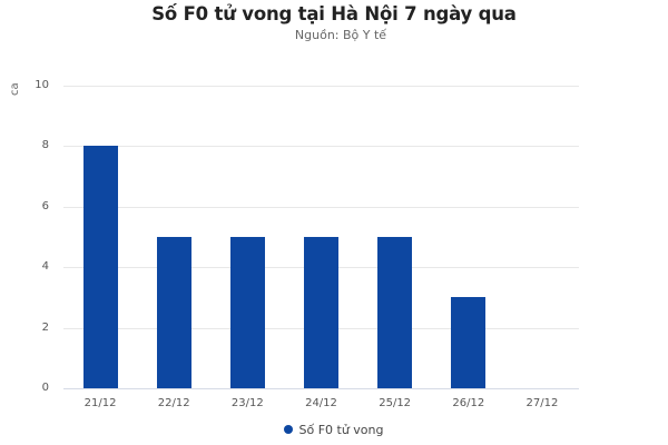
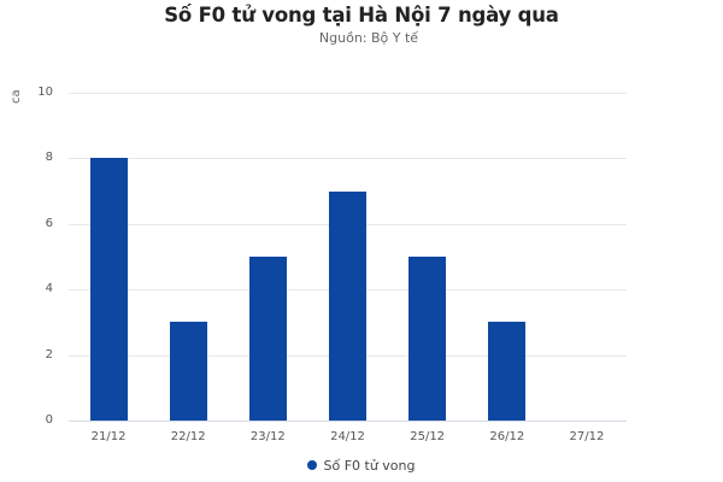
22/12: 5 -> 3
24/12: 5 -> 7
